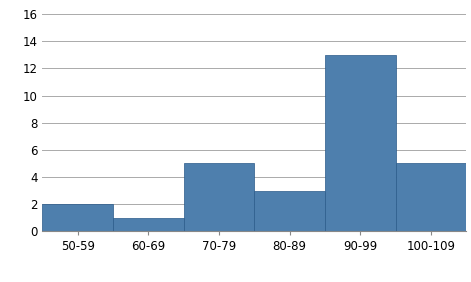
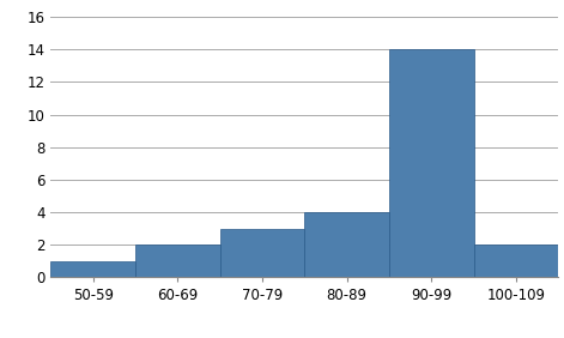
50-59: 2 -> 1
60-69: 1 -> 2
70-79: 5 -> 3
80-89: 3 -> 4
90-99: 13 -> 14
100-109: 5 -> 2
